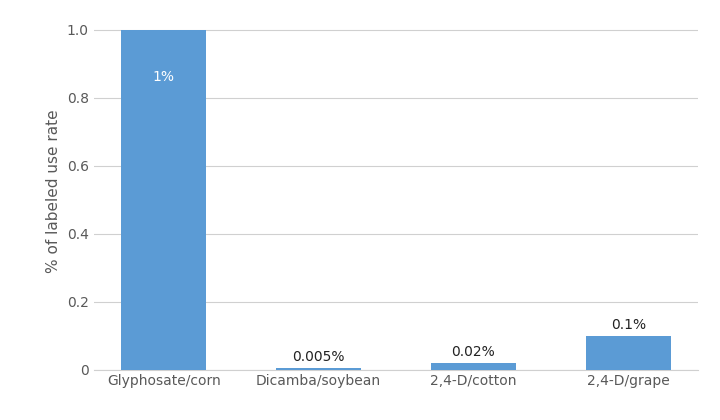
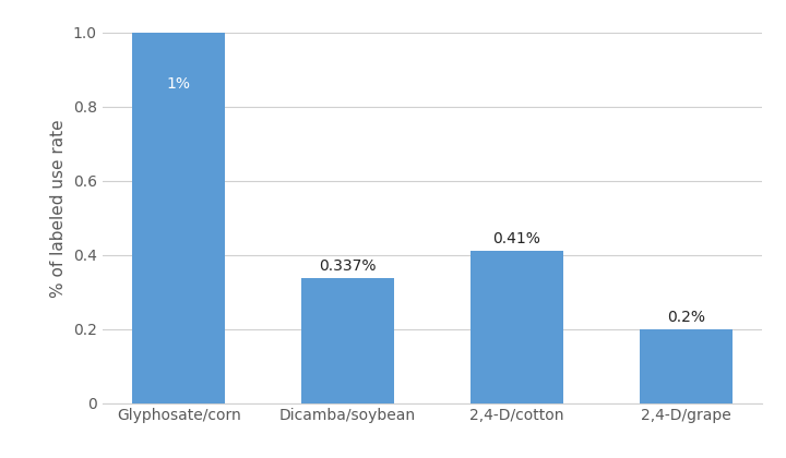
Dicamba/soybean: 0.005% -> 0.337%
2,4-D/cotton: 0.02% -> 0.41%
2,4-D/grape: 0.1% -> 0.2%
